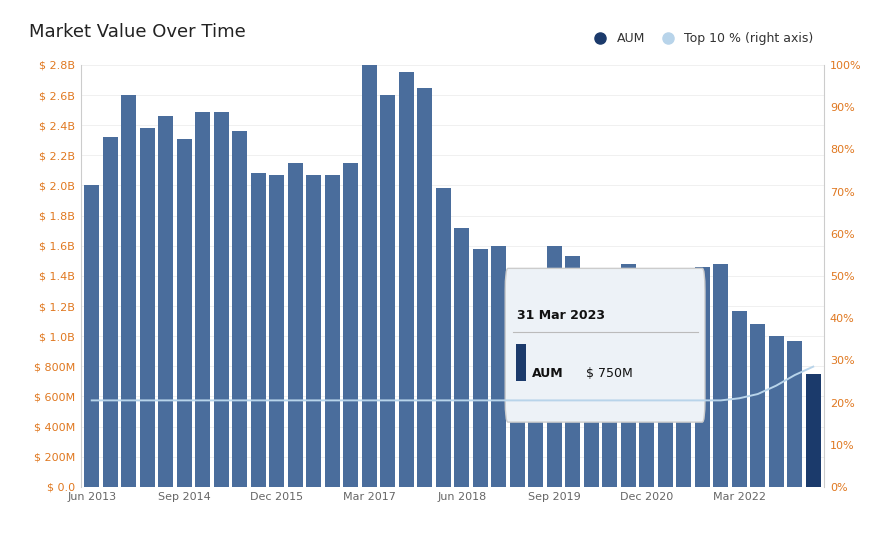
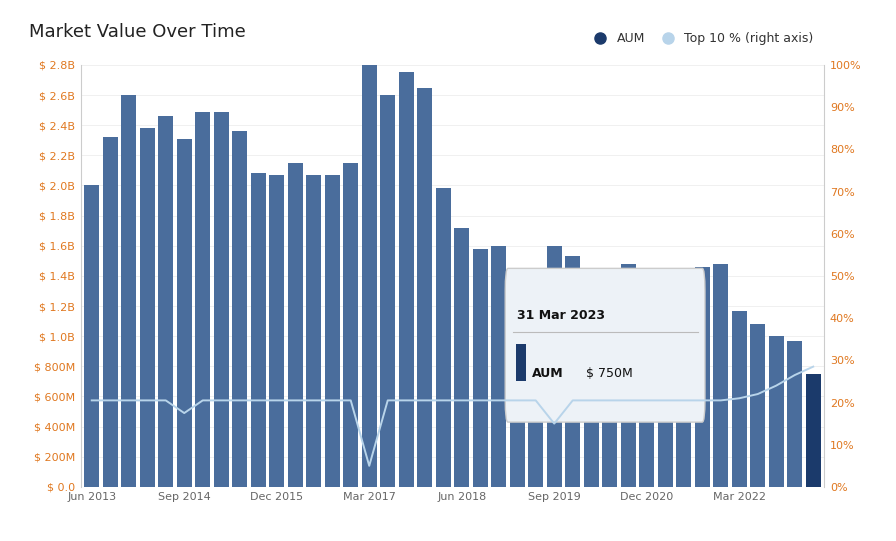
Top 10 % (right axis)/Sep 2014: 20.5% -> 17.5%
Top 10 % (right axis)/Mar 2017: 20.5% -> 5.0%
Top 10 % (right axis)/Sep 2019: 20.5% -> 15.0%
